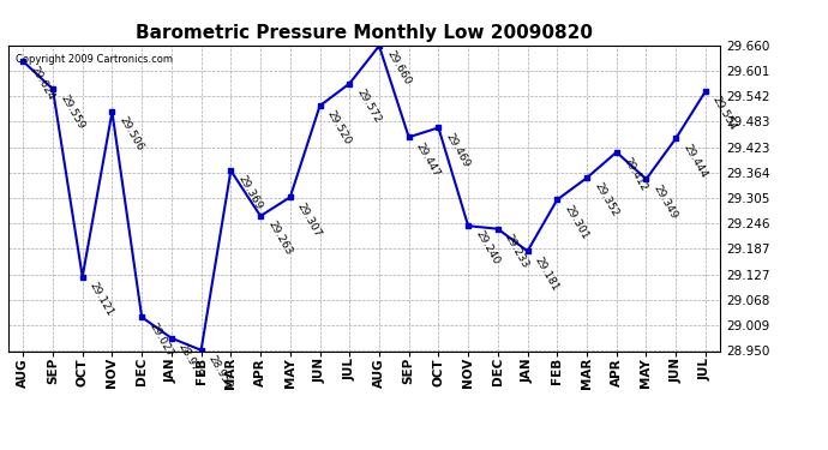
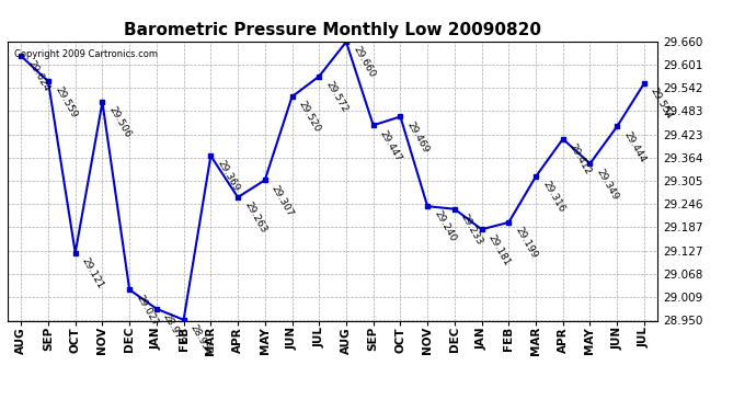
FEB: 29.301 -> 29.199
MAR: 29.352 -> 29.316
